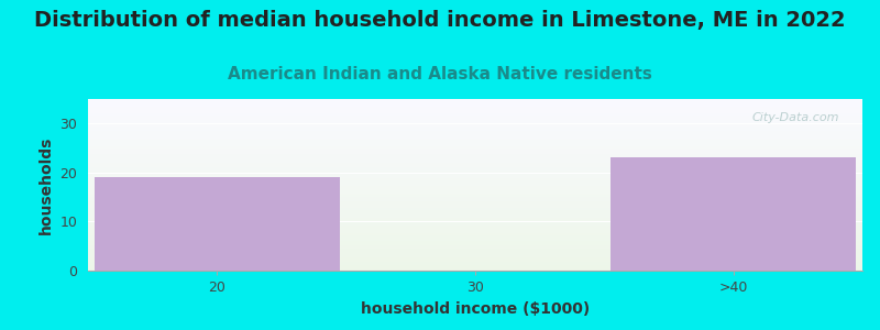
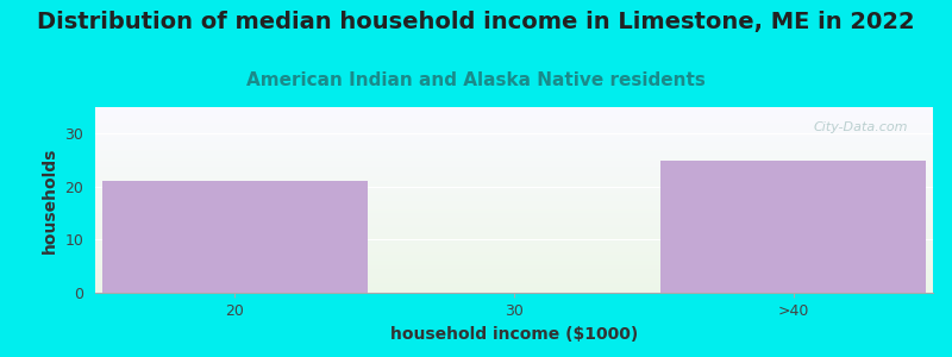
20: 19 -> 21
>40: 23 -> 25
